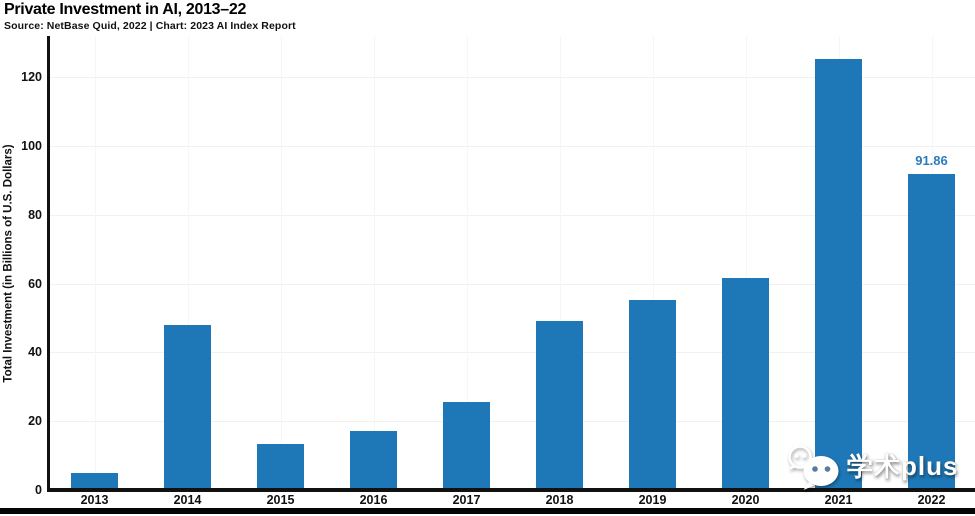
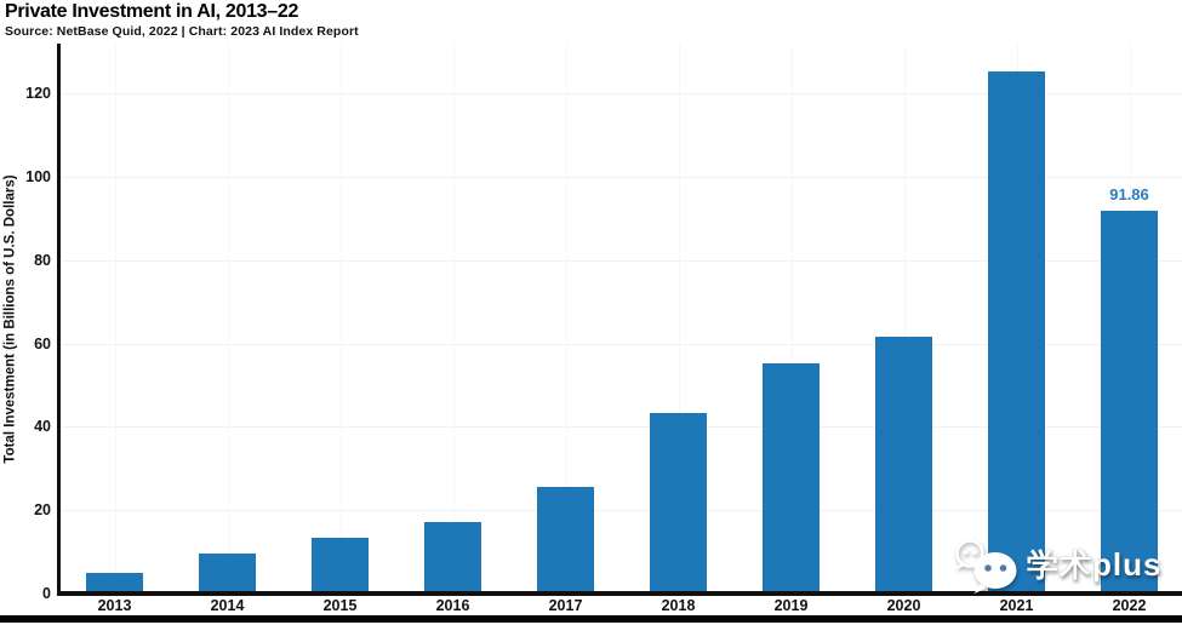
2014: 48 -> 10
2018: 49 -> 43
